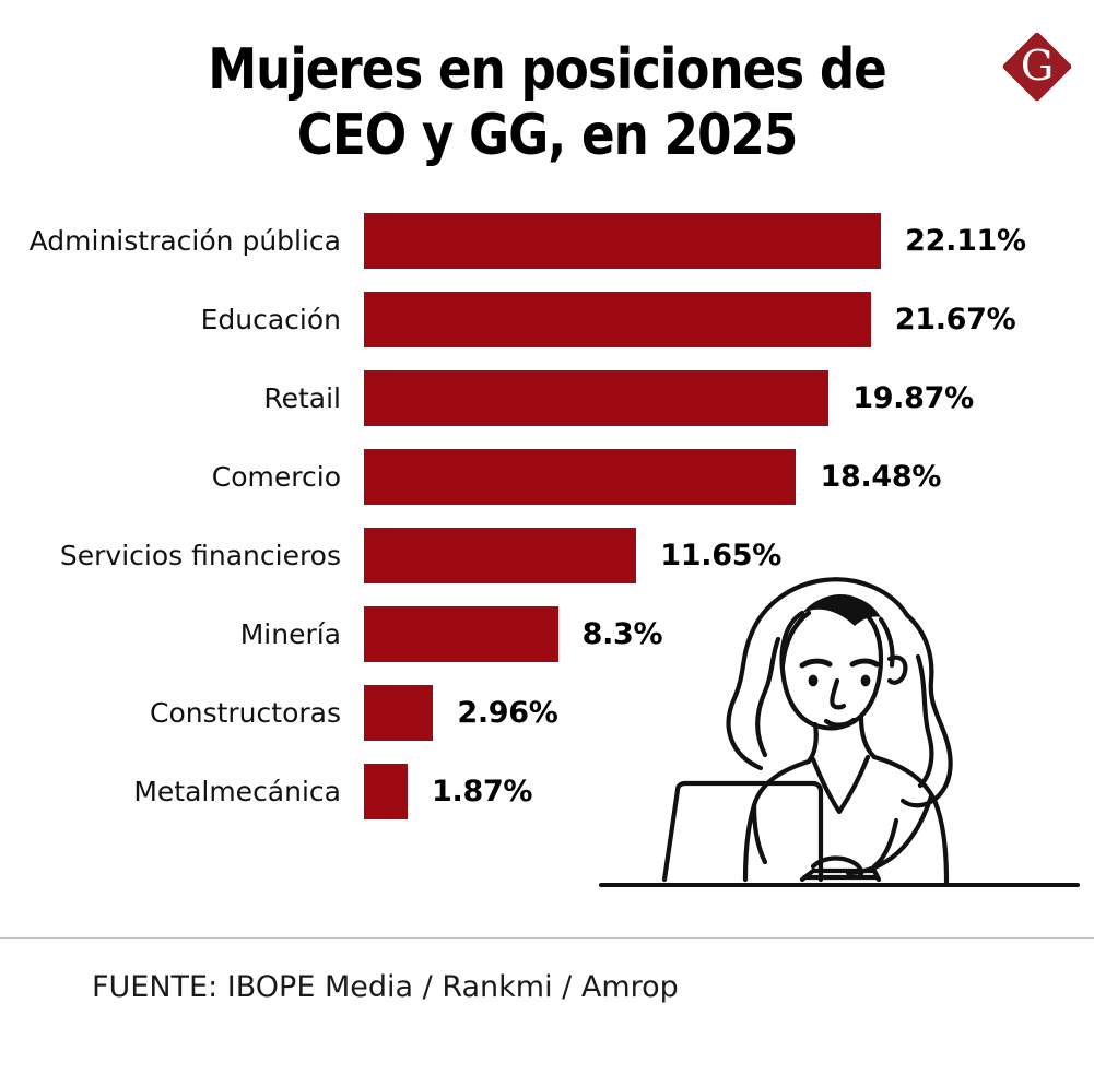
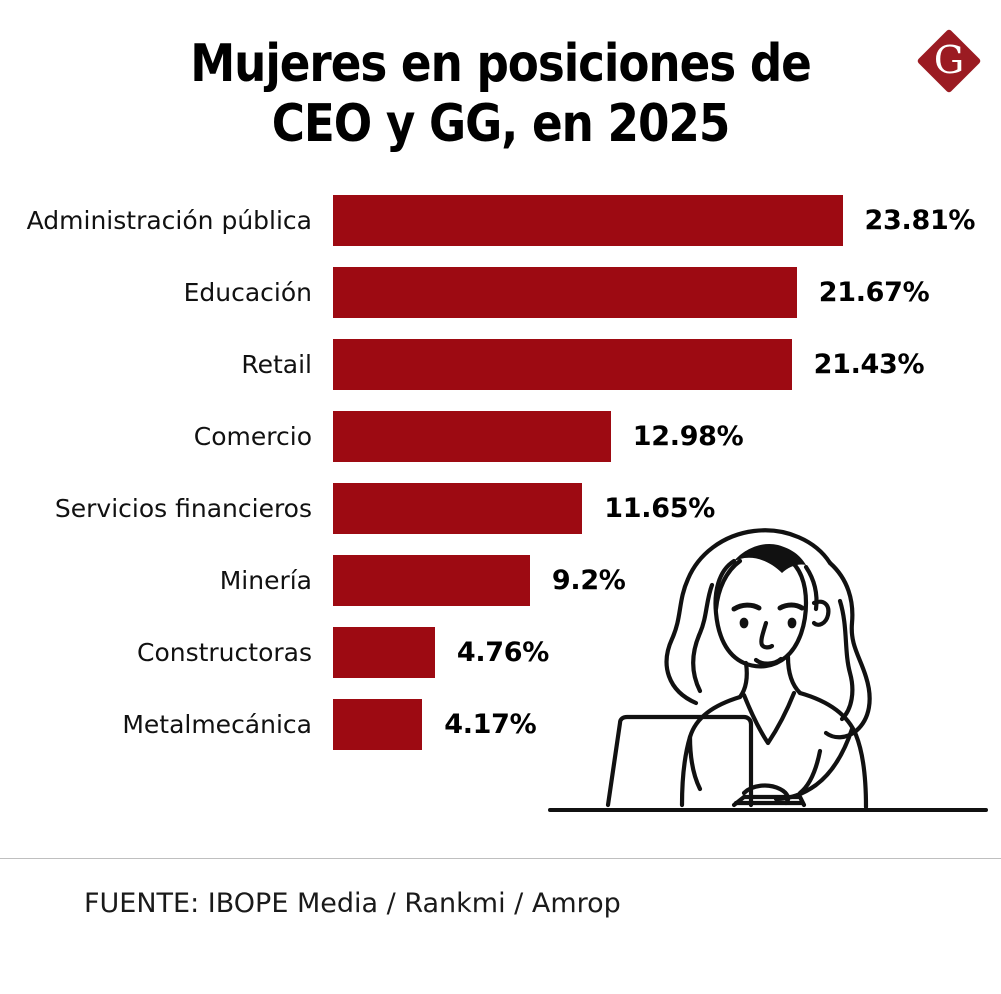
Administración pública: 22.11% -> 23.81%
Retail: 19.87% -> 21.43%
Comercio: 18.48% -> 12.98%
Minería: 8.3% -> 9.2%
Constructoras: 2.96% -> 4.76%
Metalmecánica: 1.87% -> 4.17%
